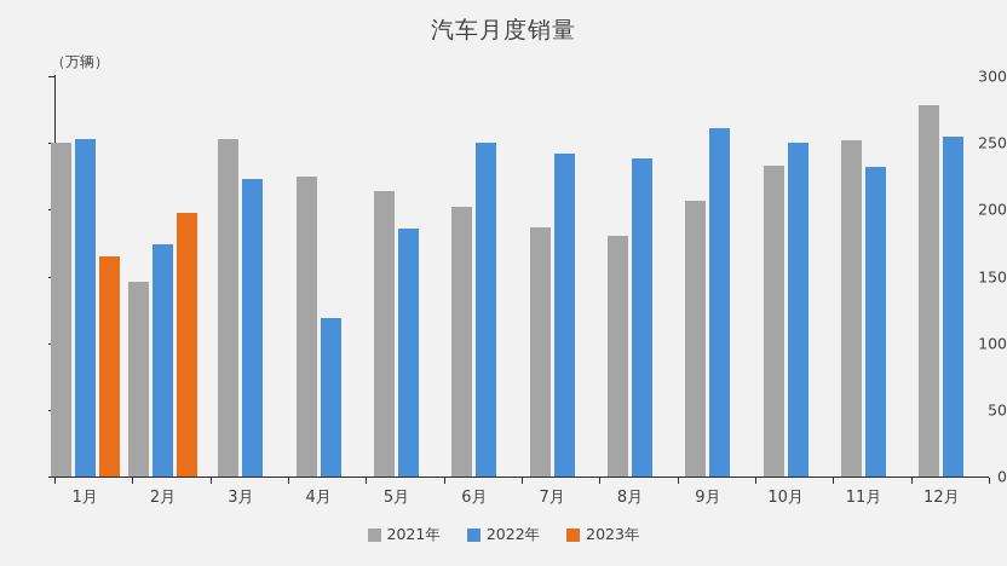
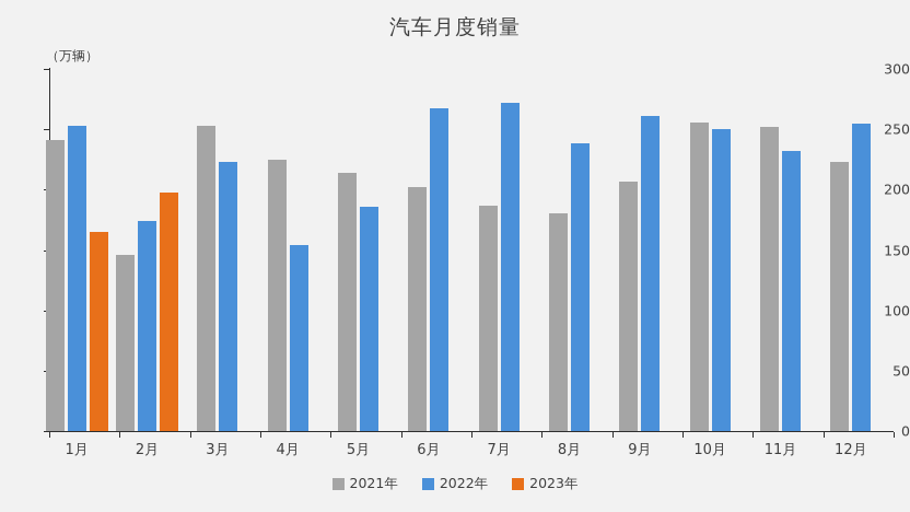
2021年/1月: 250 -> 241
2022年/4月: 119 -> 154
2022年/6月: 250 -> 267
2022年/7月: 242 -> 272
2021年/10月: 233 -> 256
2021年/12月: 278 -> 223
